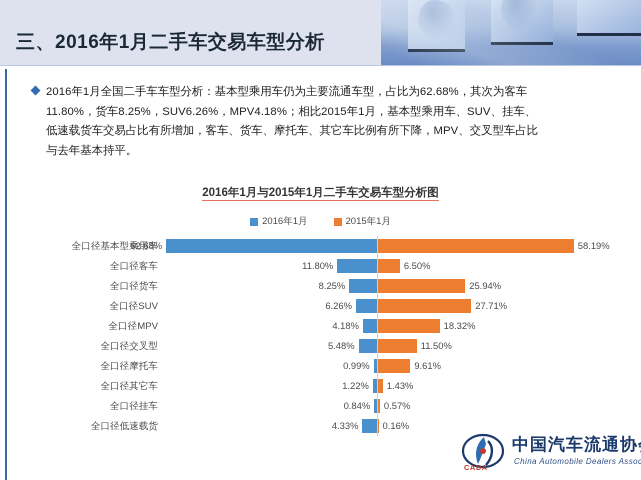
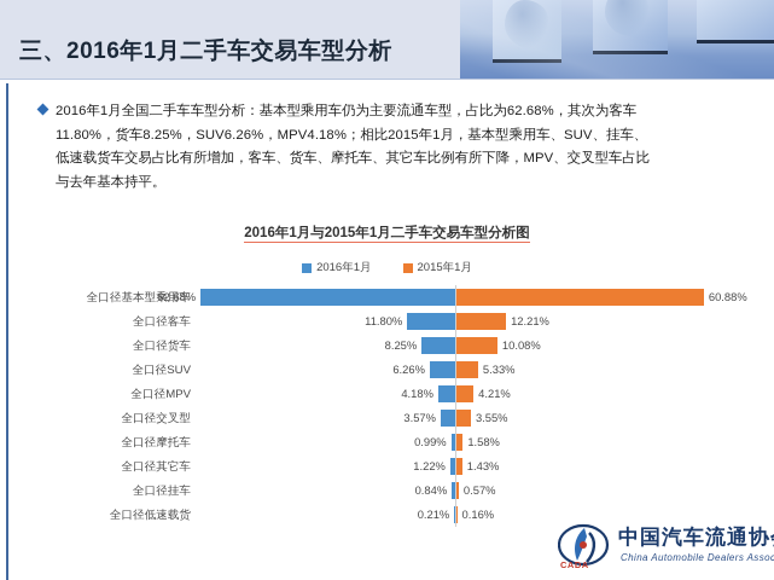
2015年1月/全口径基本型乘用车: 58.19% -> 60.88%
2015年1月/全口径客车: 6.50% -> 12.21%
2015年1月/全口径货车: 25.94% -> 10.08%
2015年1月/全口径SUV: 27.71% -> 5.33%
2015年1月/全口径MPV: 18.32% -> 4.21%
2016年1月/全口径交叉型: 5.48% -> 3.57%
2015年1月/全口径交叉型: 11.50% -> 3.55%
2015年1月/全口径摩托车: 9.61% -> 1.58%
2016年1月/全口径低速载货: 4.33% -> 0.21%
